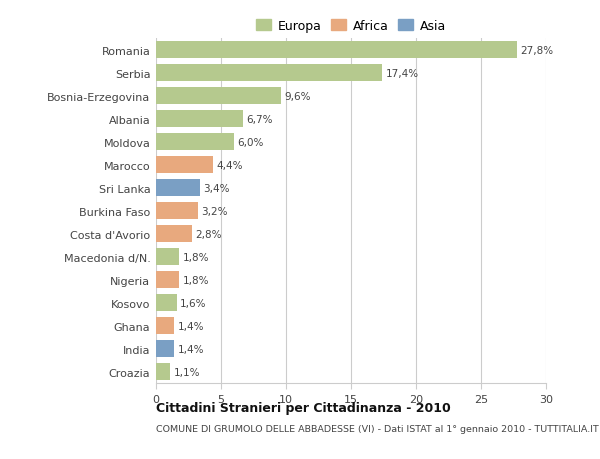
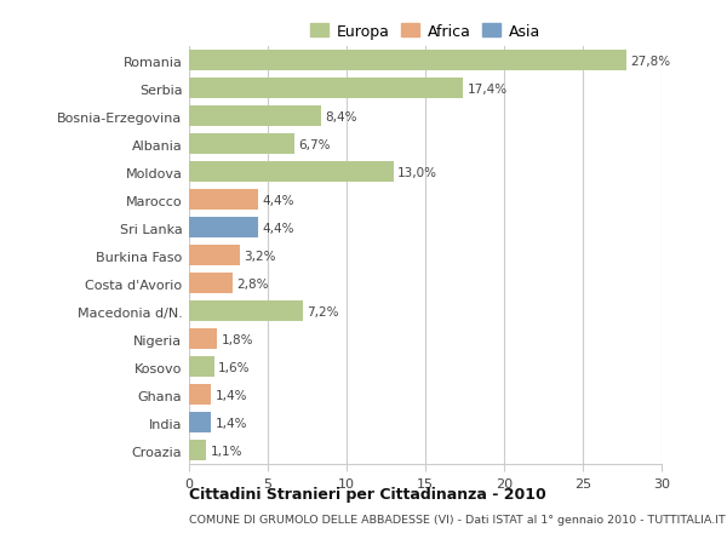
Bosnia-Erzegovina: 9,6% -> 8,4%
Moldova: 6,0% -> 13,0%
Sri Lanka: 3,4% -> 4,4%
Macedonia d/N.: 1,8% -> 7,2%
